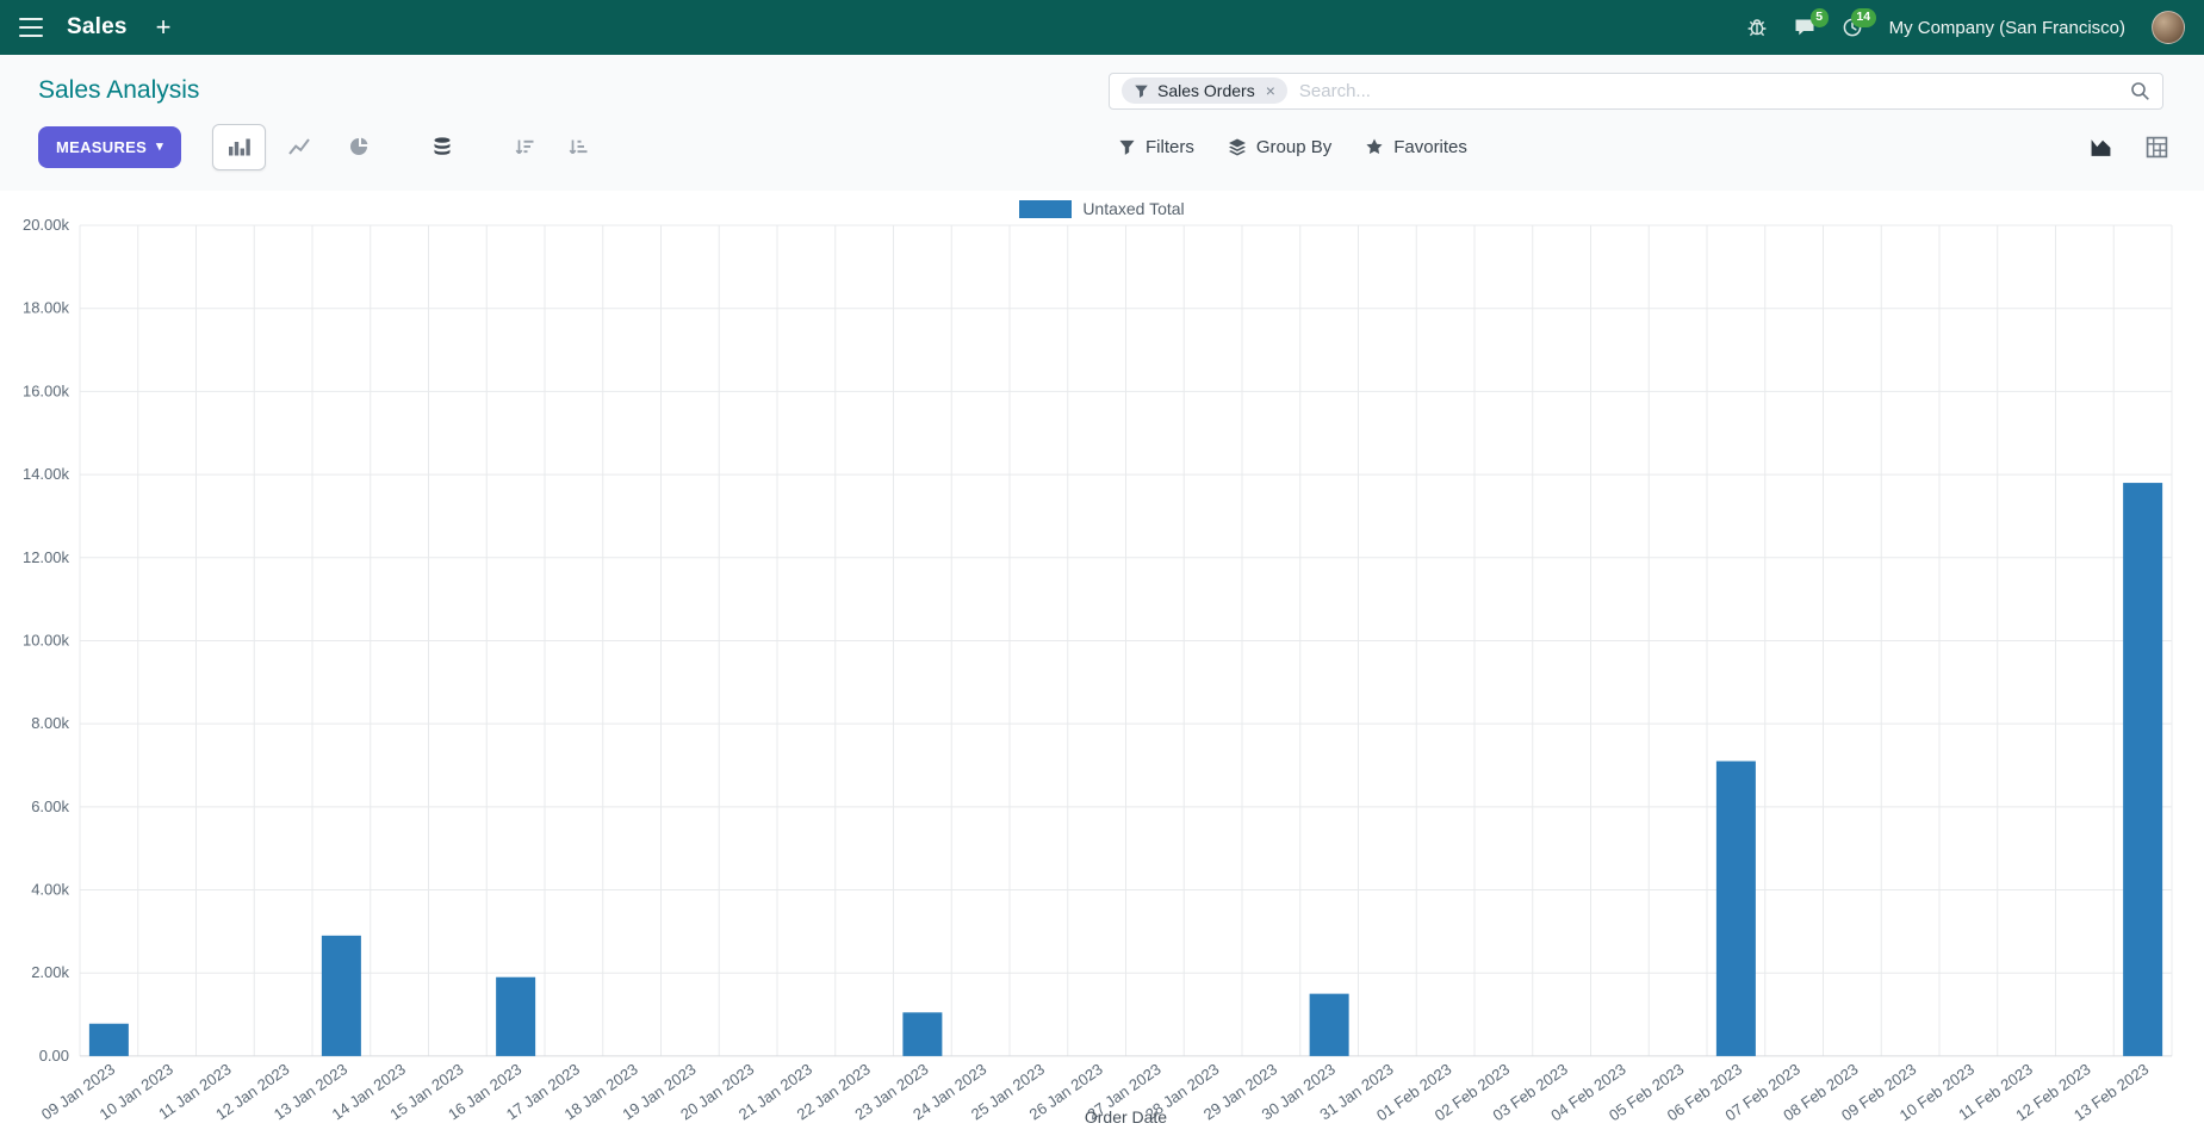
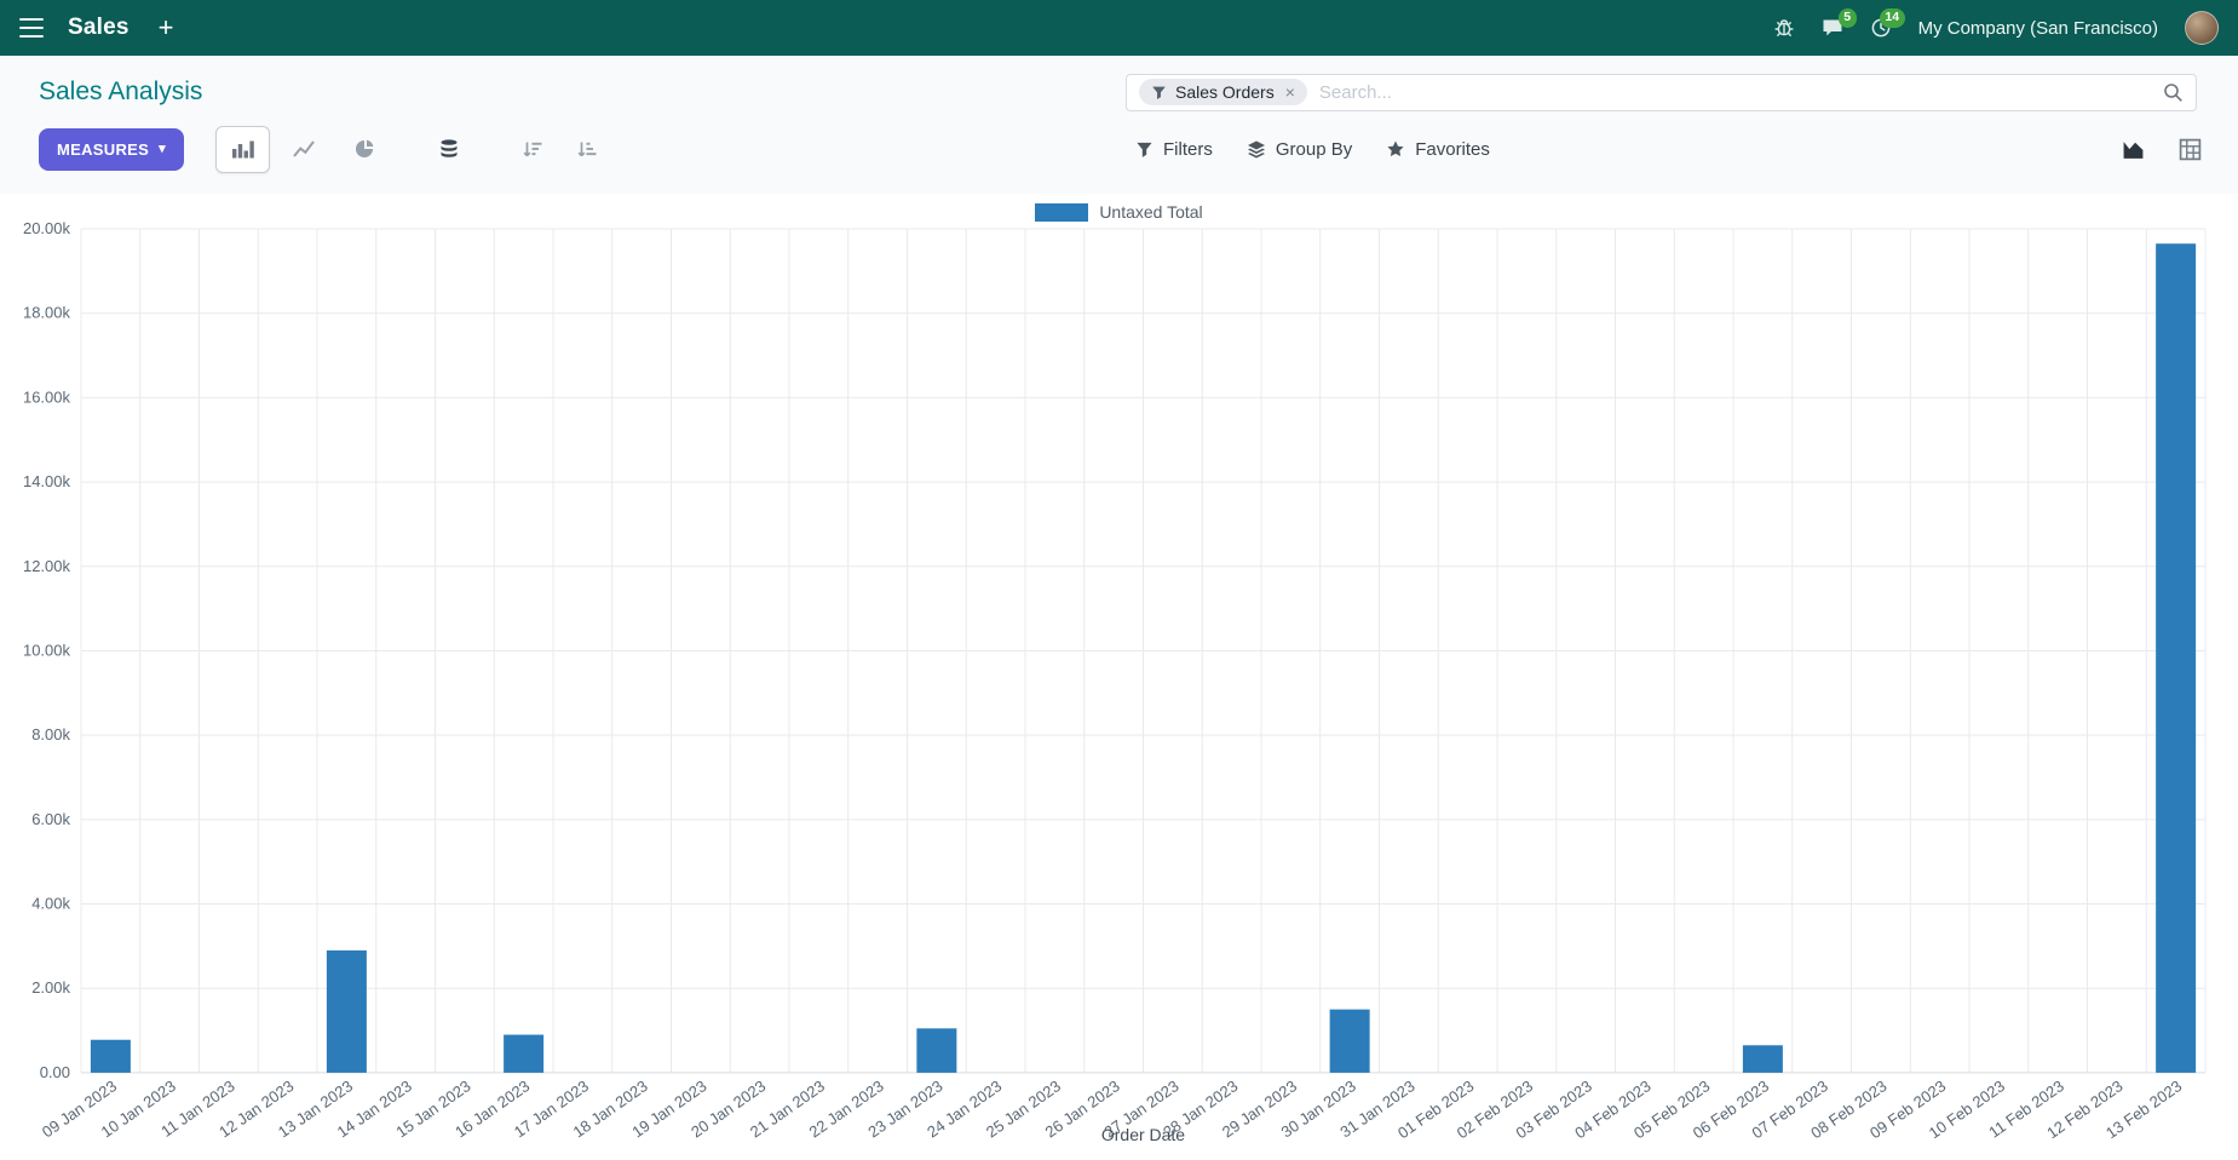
16 Jan 2023: 1.9k -> 0.9k
06 Feb 2023: 7.1k -> 0.6k
13 Feb 2023: 13.8k -> 19.6k
